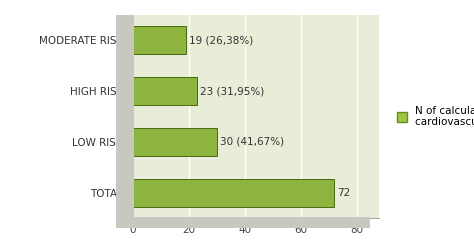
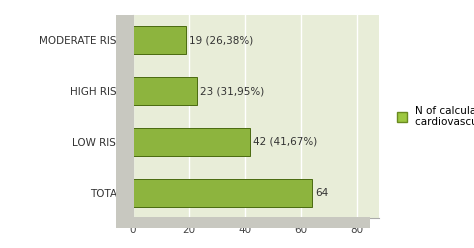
LOW RISK: 30 -> 42
TOTAL: 72 -> 64
